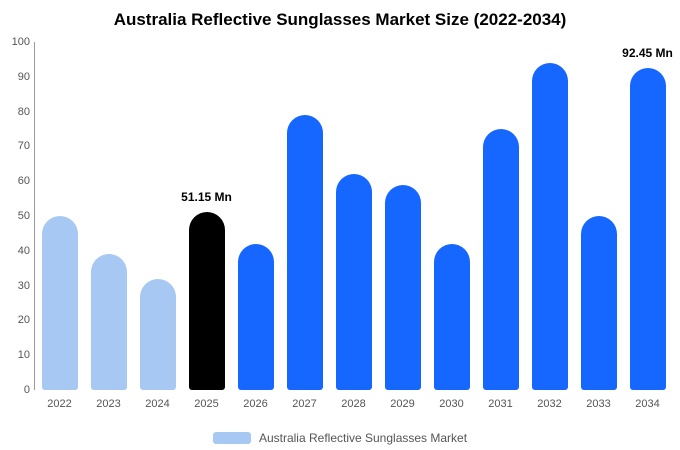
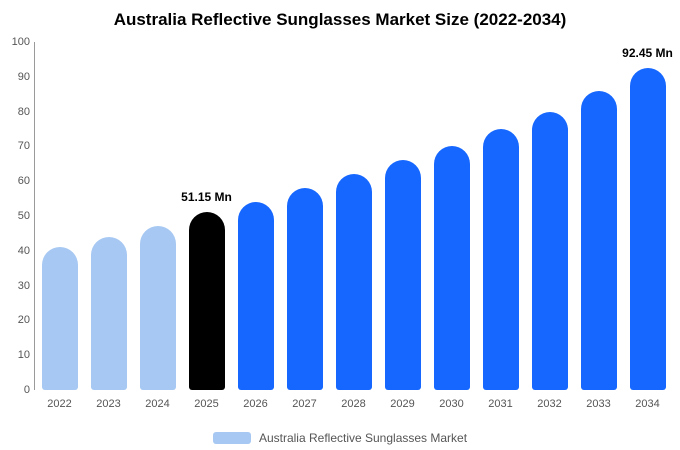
2022: 50 -> 41
2023: 39 -> 44
2024: 32 -> 47
2026: 42 -> 54
2027: 79 -> 58
2029: 59 -> 66
2030: 42 -> 70
2032: 94 -> 80
2033: 50 -> 86
